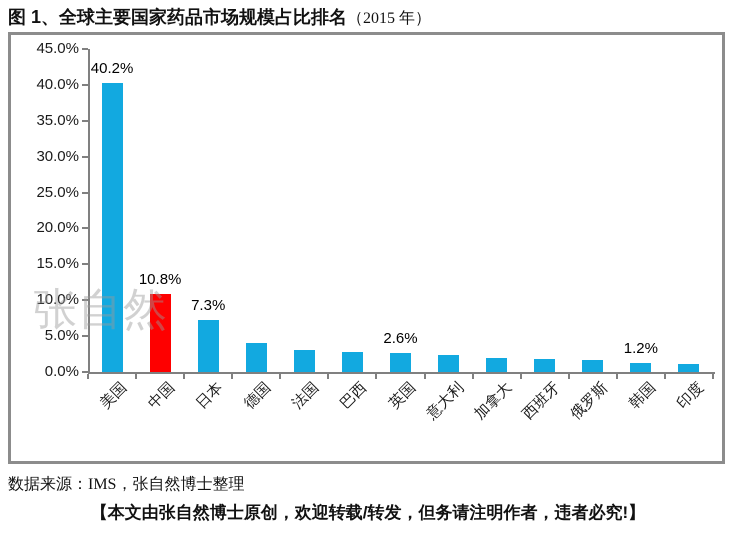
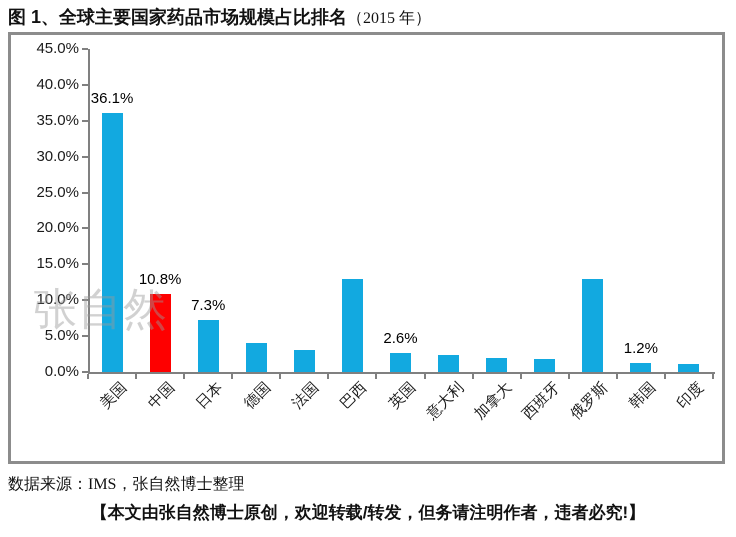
美国: 40.2% -> 36.1%
巴西: 3% -> 13%
俄罗斯: 2% -> 13%
